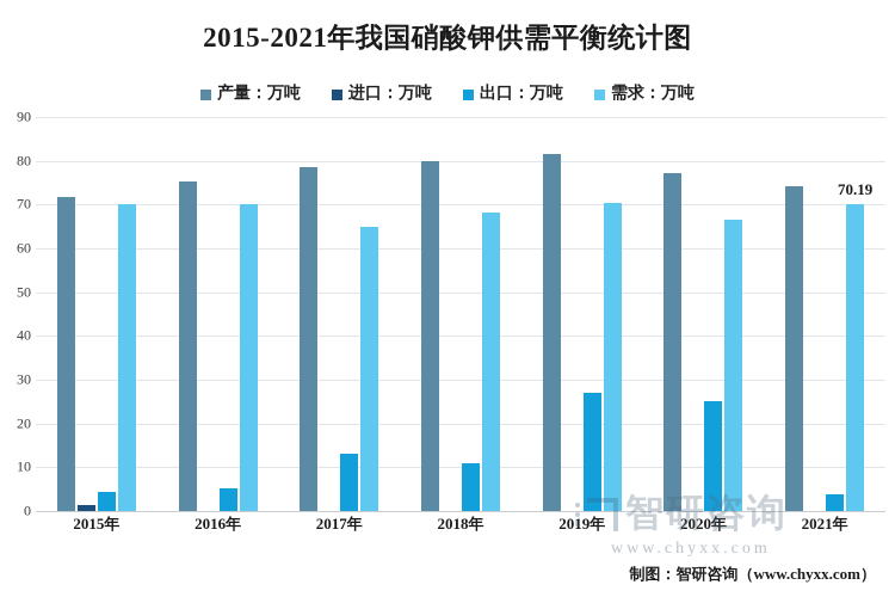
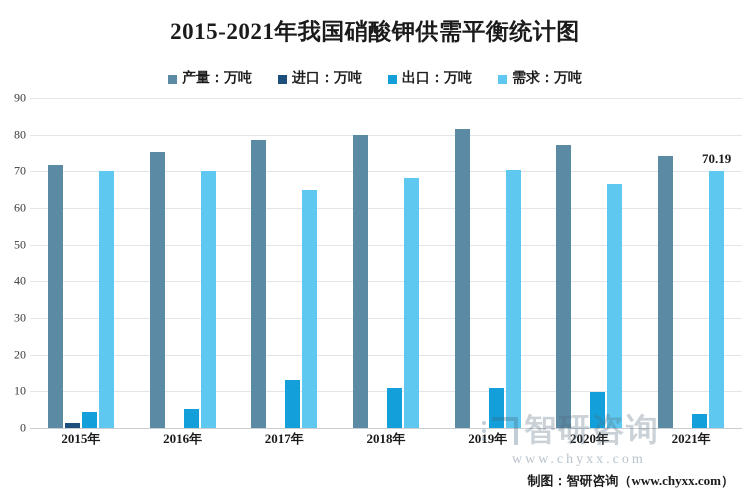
出口：万吨/2019年: 27 -> 11
出口：万吨/2020年: 25 -> 10
